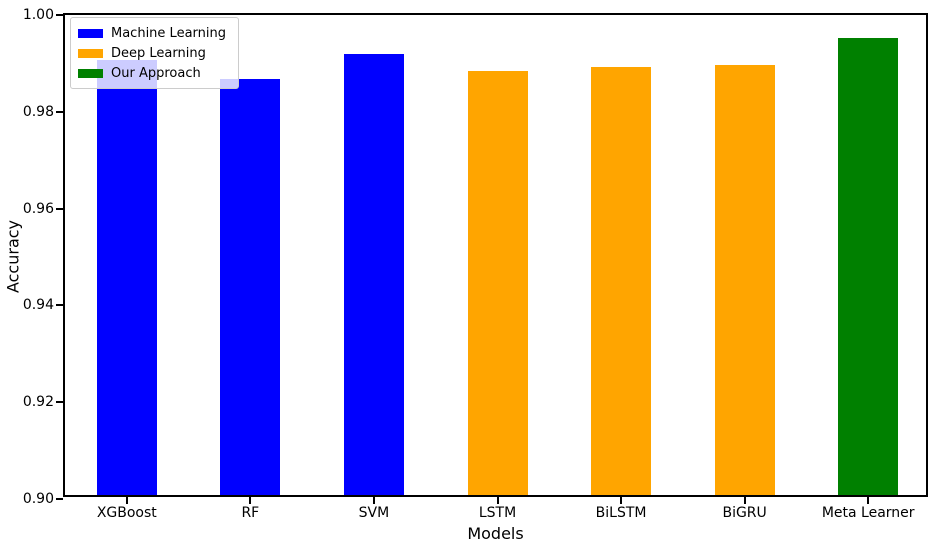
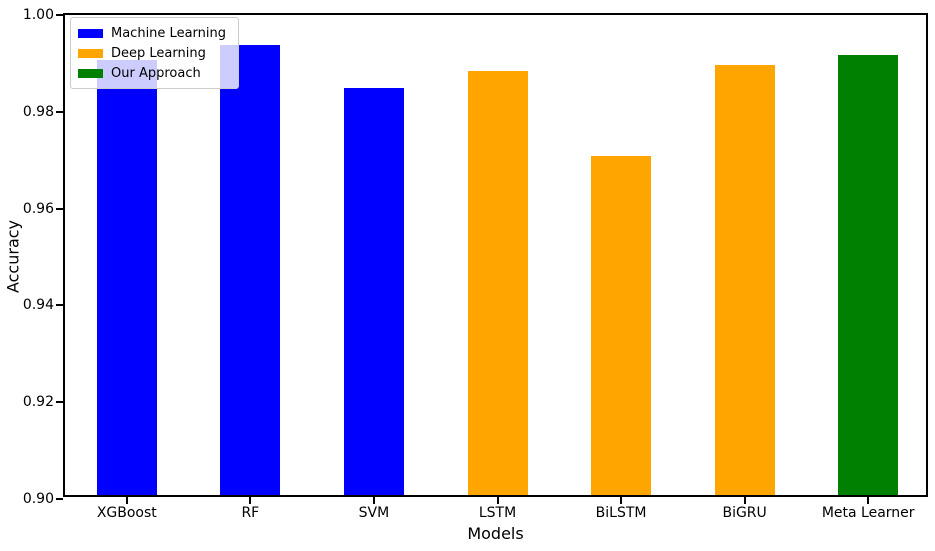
RF: 0.986 -> 0.993
SVM: 0.991 -> 0.984
BiLSTM: 0.988 -> 0.970
Meta Learner: 0.995 -> 0.991
